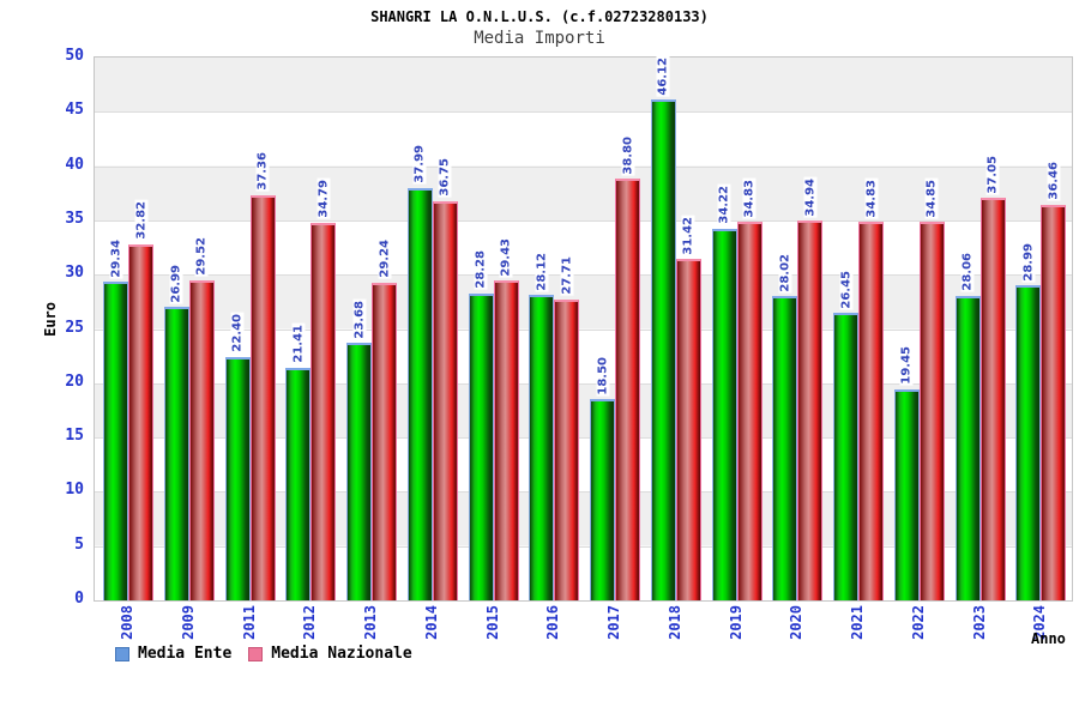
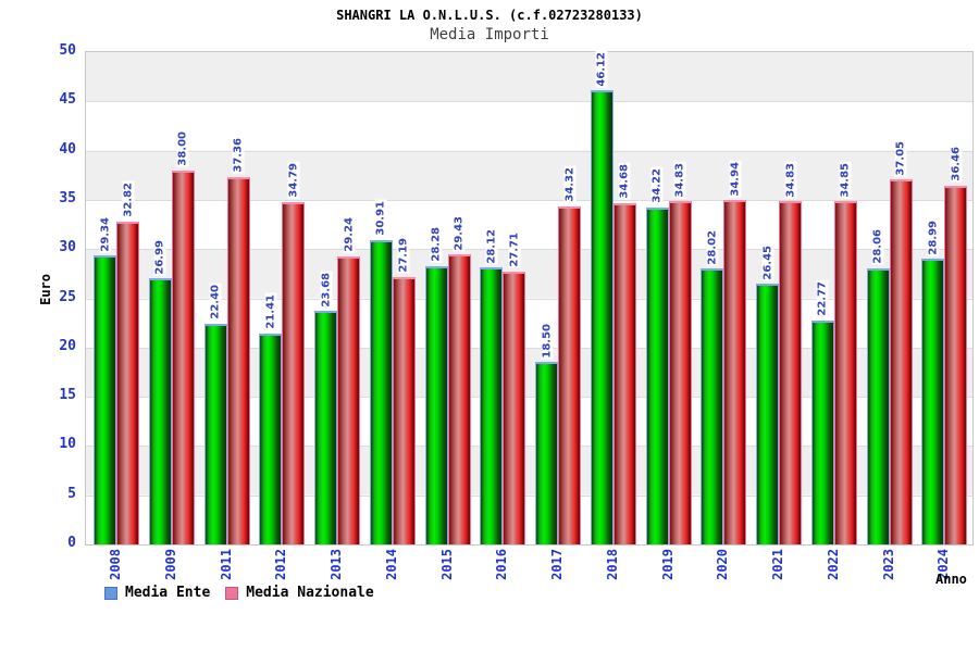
Media Nazionale/2009: 29.52 -> 38.00
Media Ente/2014: 37.99 -> 30.91
Media Nazionale/2014: 36.75 -> 27.19
Media Nazionale/2017: 38.80 -> 34.32
Media Nazionale/2018: 31.42 -> 34.68
Media Ente/2022: 19.45 -> 22.77
